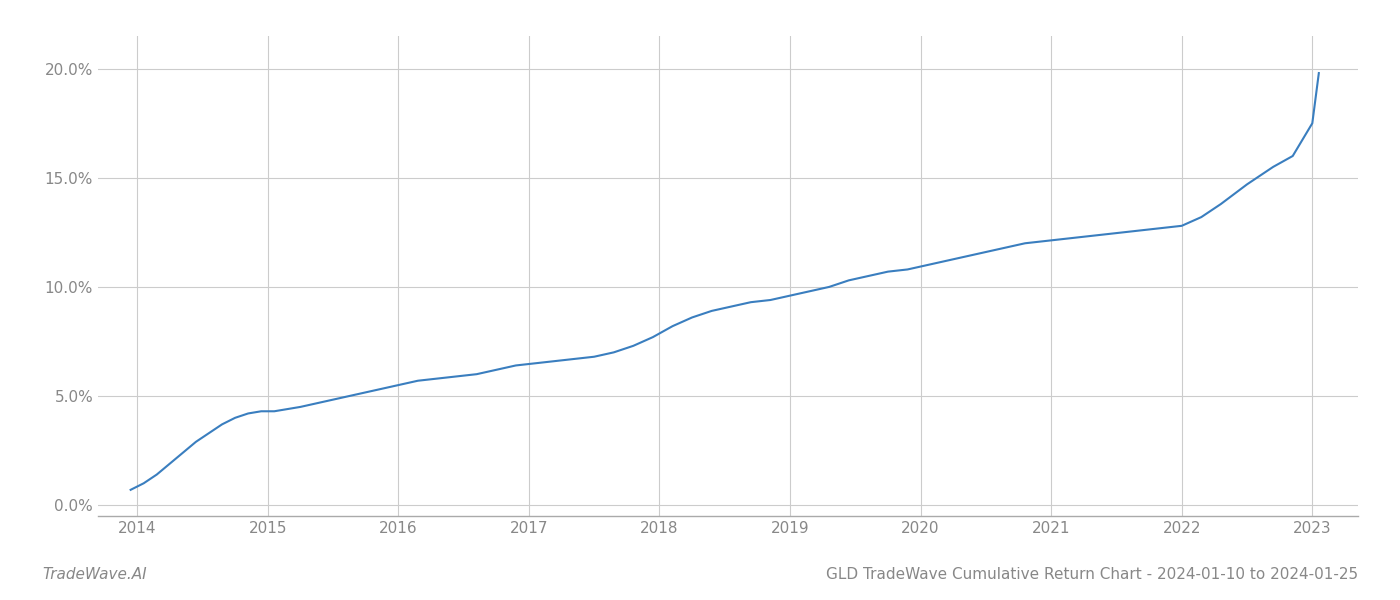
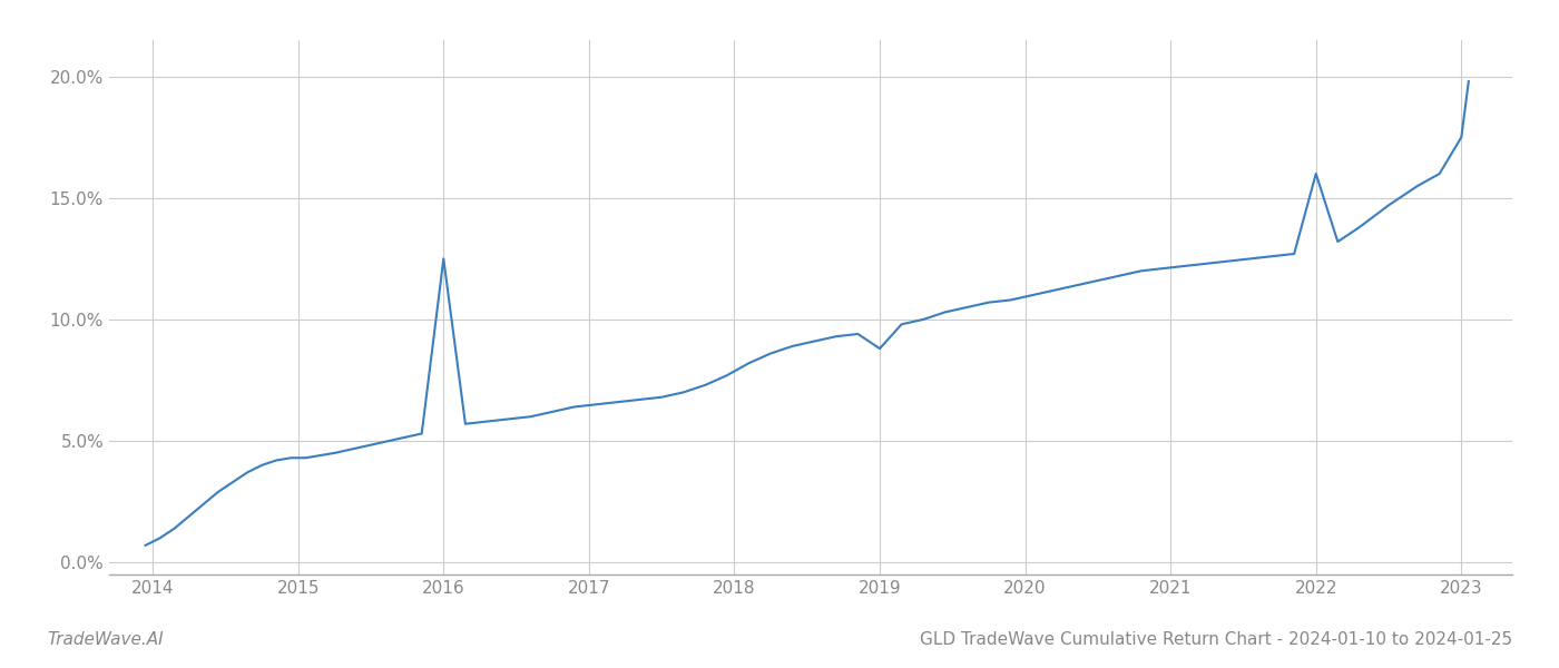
2016: 5.5% -> 12.5%
2019: 9.6% -> 8.8%
2022: 12.8% -> 16.0%
